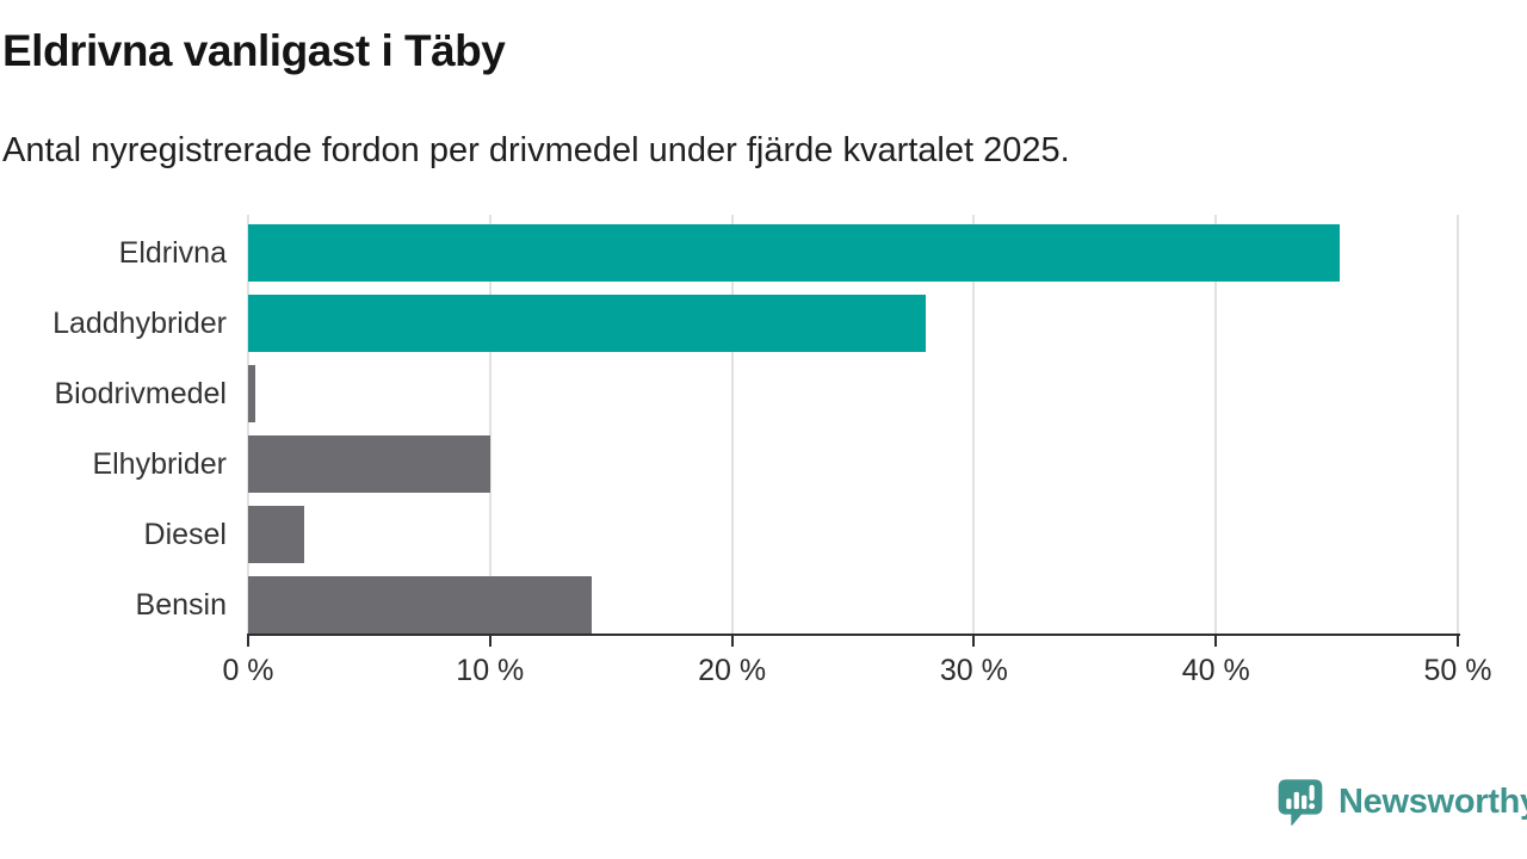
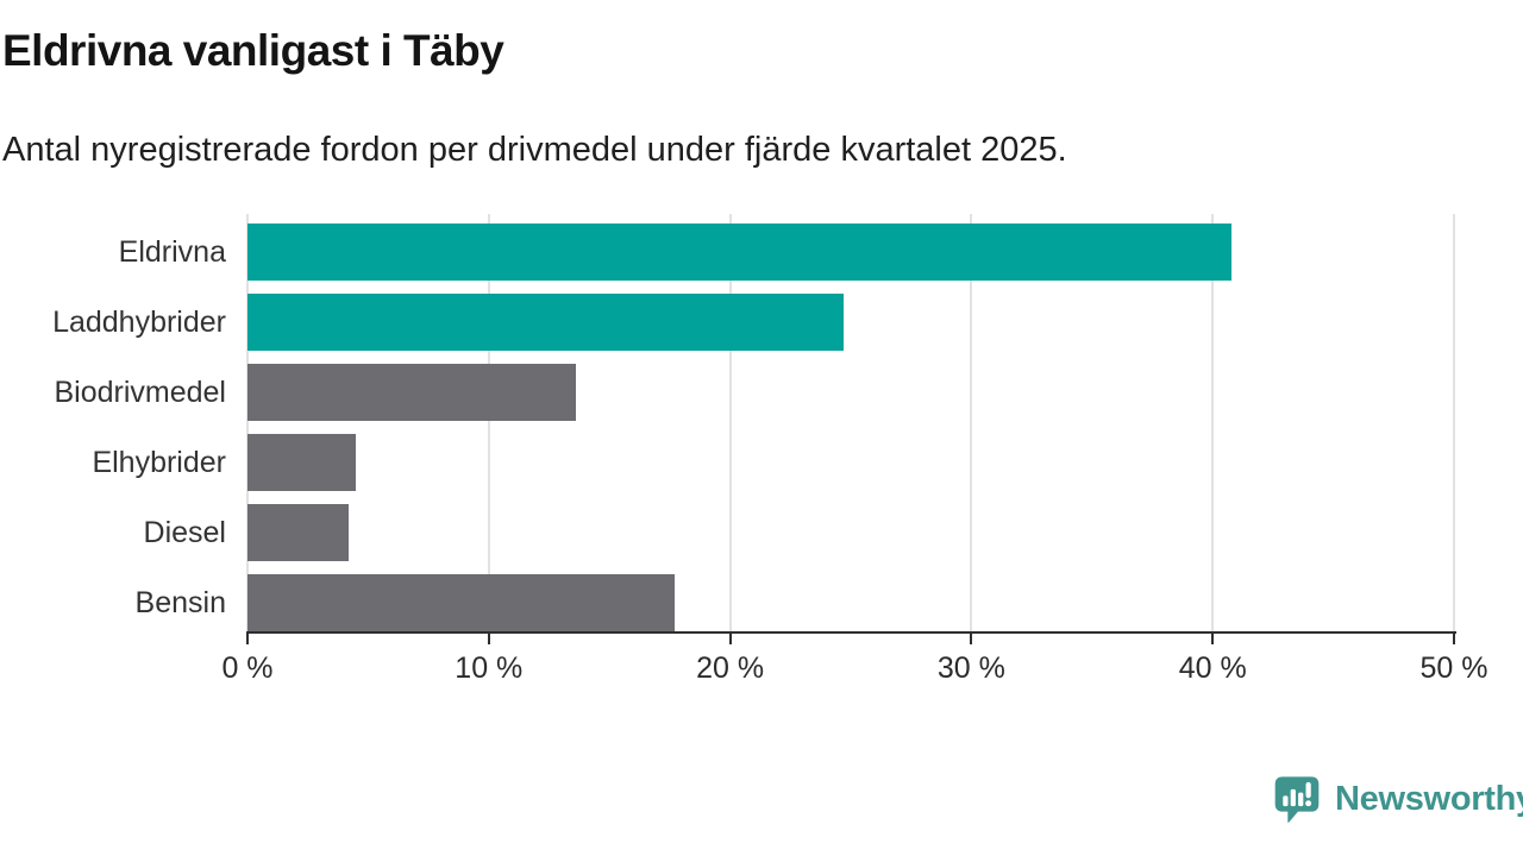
Eldrivna: 45.1% -> 40.8%
Laddhybrider: 28.0% -> 24.7%
Biodrivmedel: 0.3% -> 13.6%
Elhybrider: 10.0% -> 4.5%
Diesel: 2.3% -> 4.2%
Bensin: 14.2% -> 17.7%
